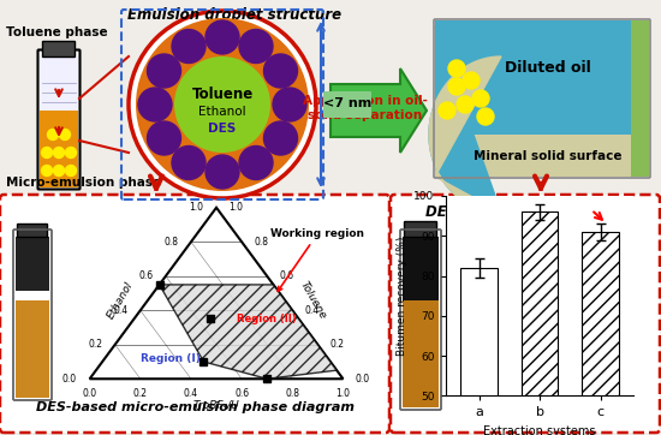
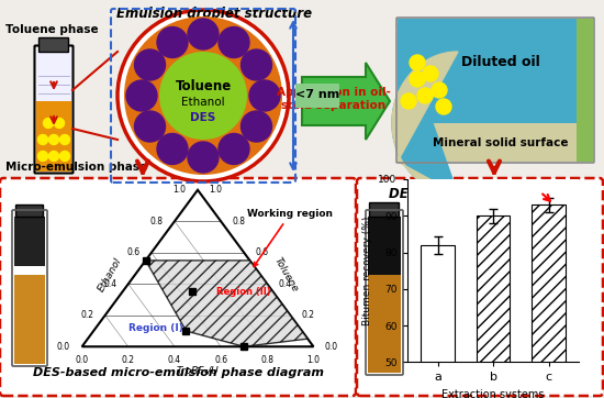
b: 96 -> 90
c: 91 -> 93
